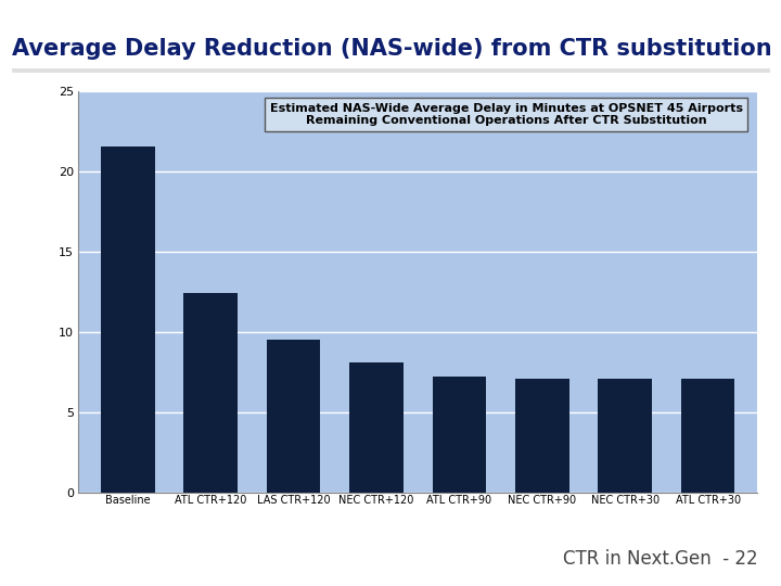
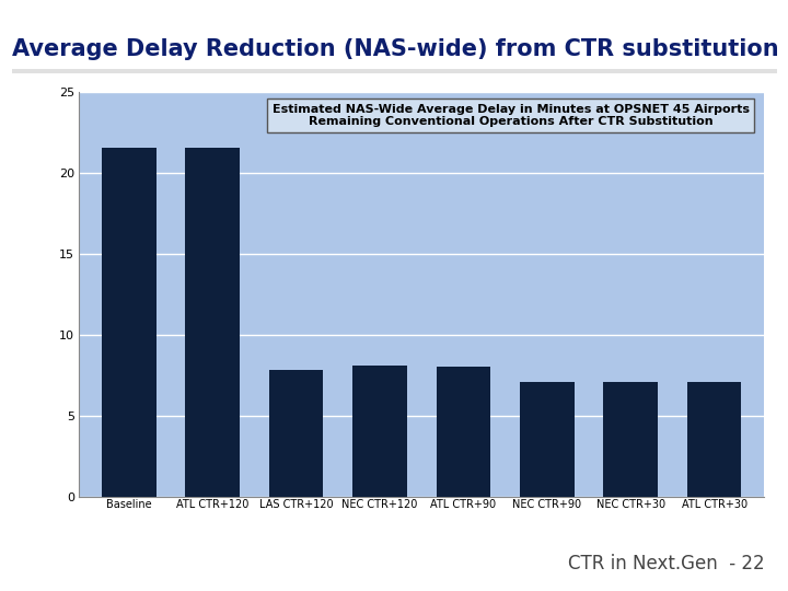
ATL CTR+120: 12.4 -> 21.5
LAS CTR+120: 9.5 -> 7.8
ATL CTR+90: 7.2 -> 8.0
